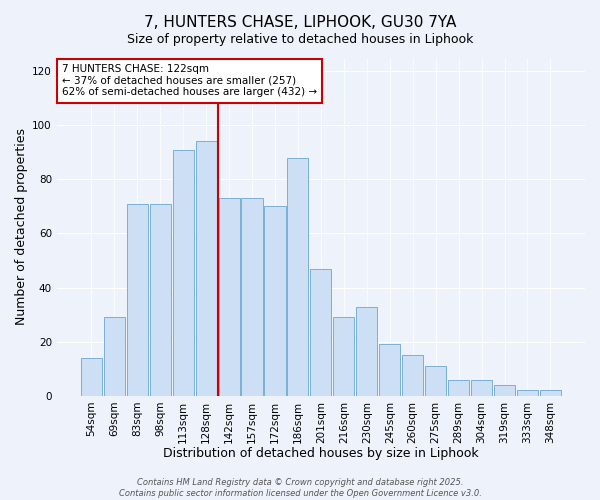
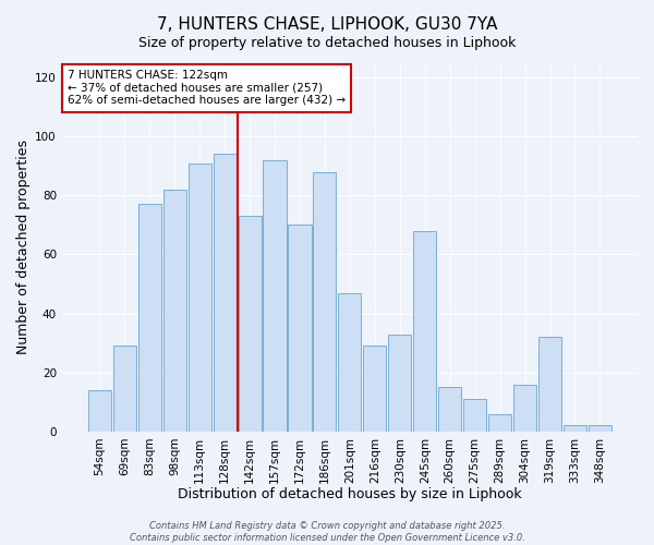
83sqm: 71 -> 77
98sqm: 71 -> 82
157sqm: 73 -> 92
245sqm: 19 -> 68
304sqm: 6 -> 16
319sqm: 4 -> 32
